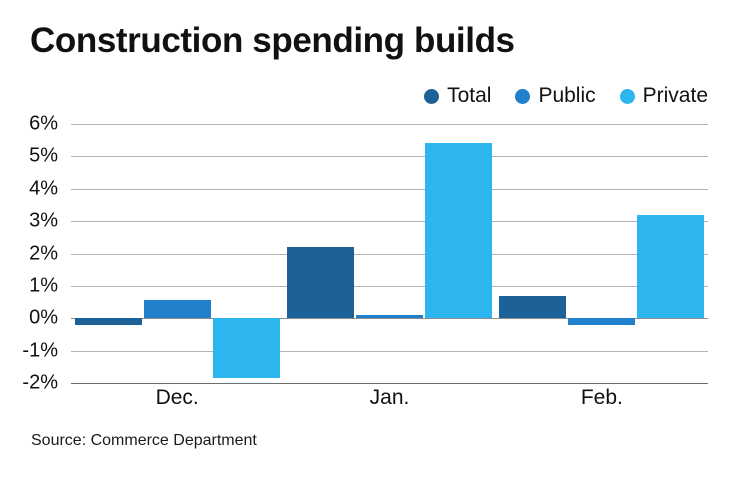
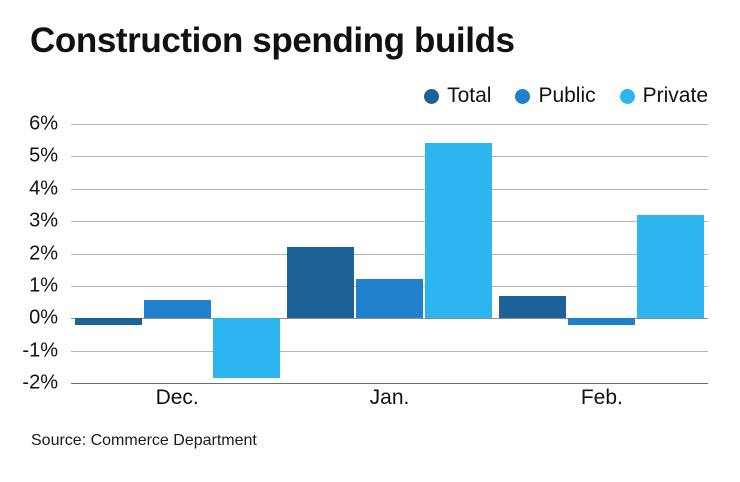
Public/Jan.: 0.1% -> 1.2%
